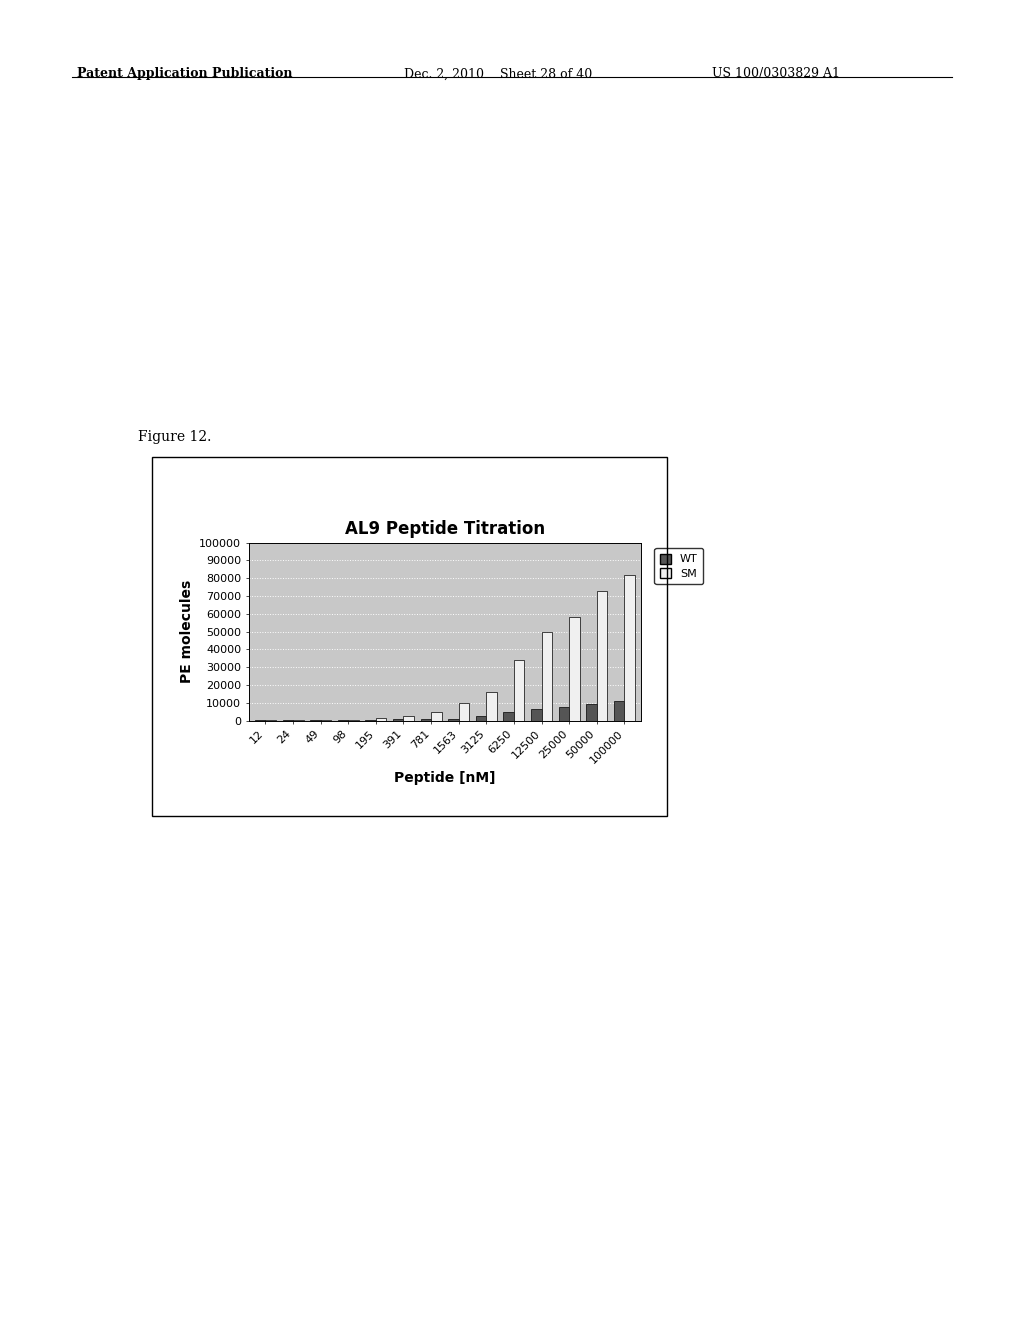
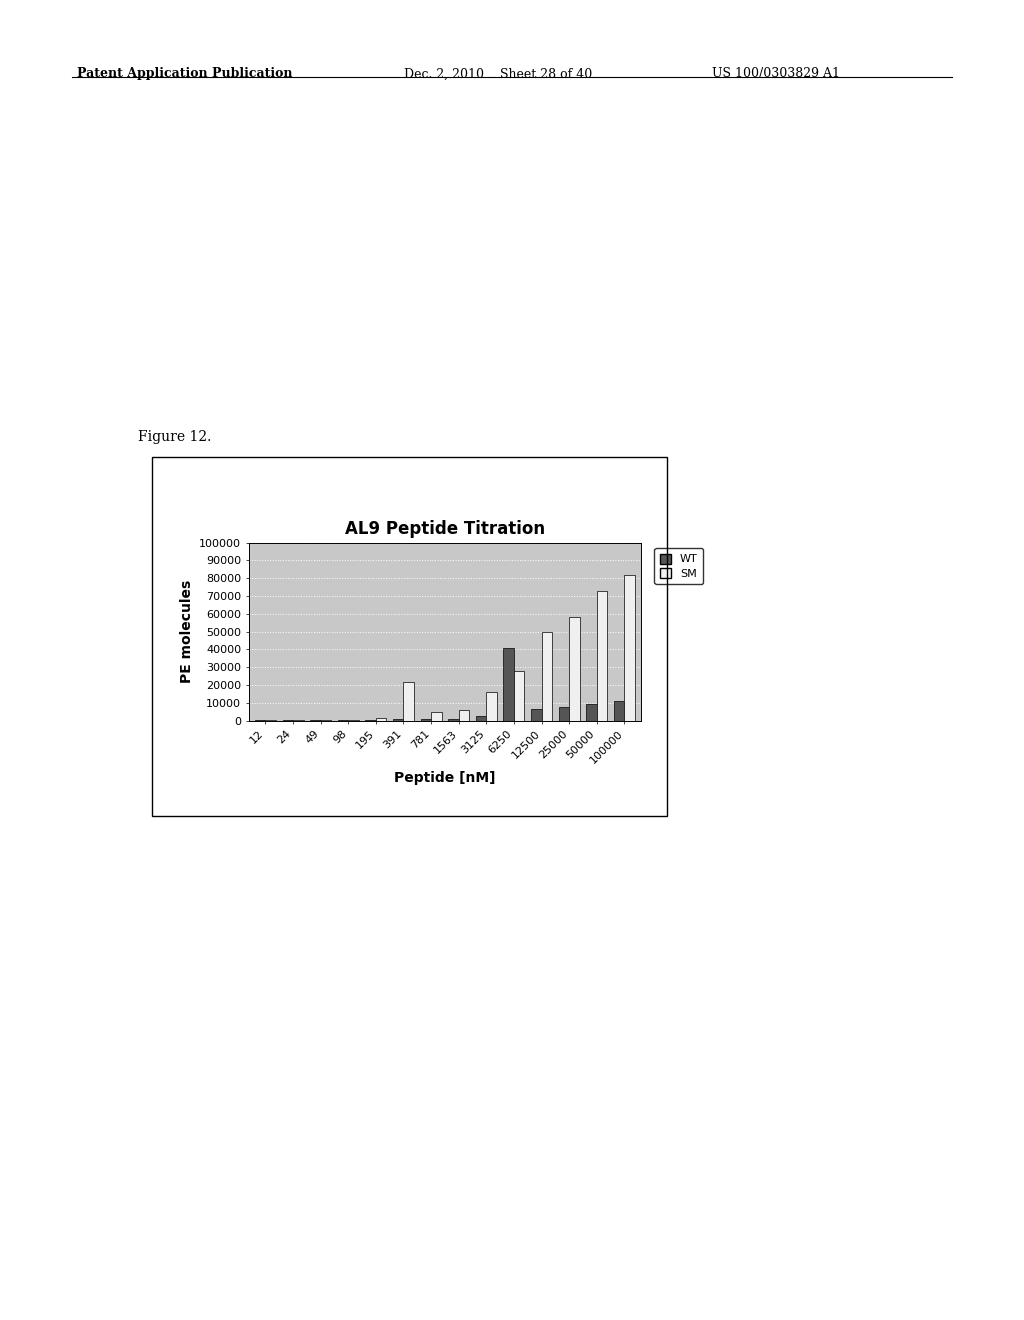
SM/391: 2000 -> 22000
SM/1563: 10000 -> 6000
WT/6250: 5000 -> 41000
SM/6250: 34000 -> 28000
